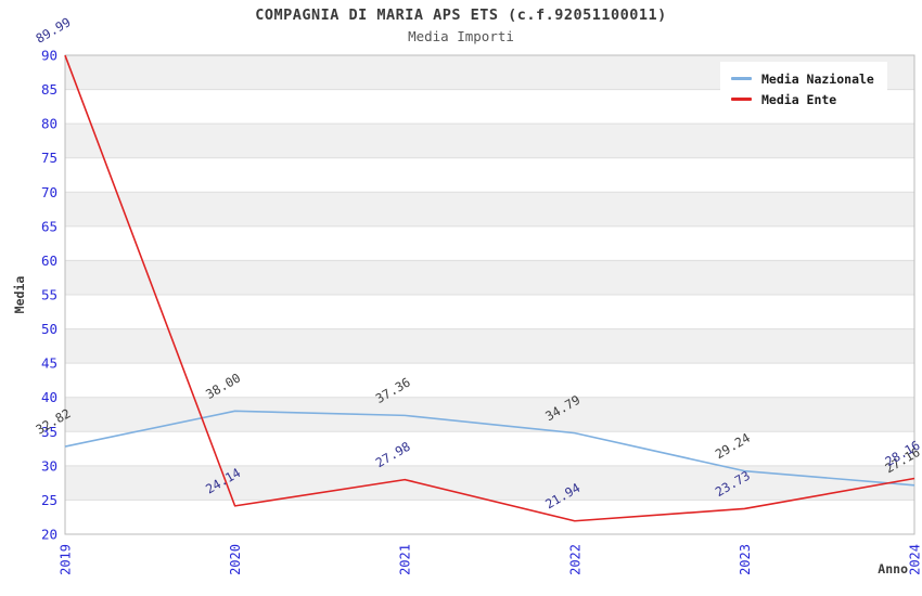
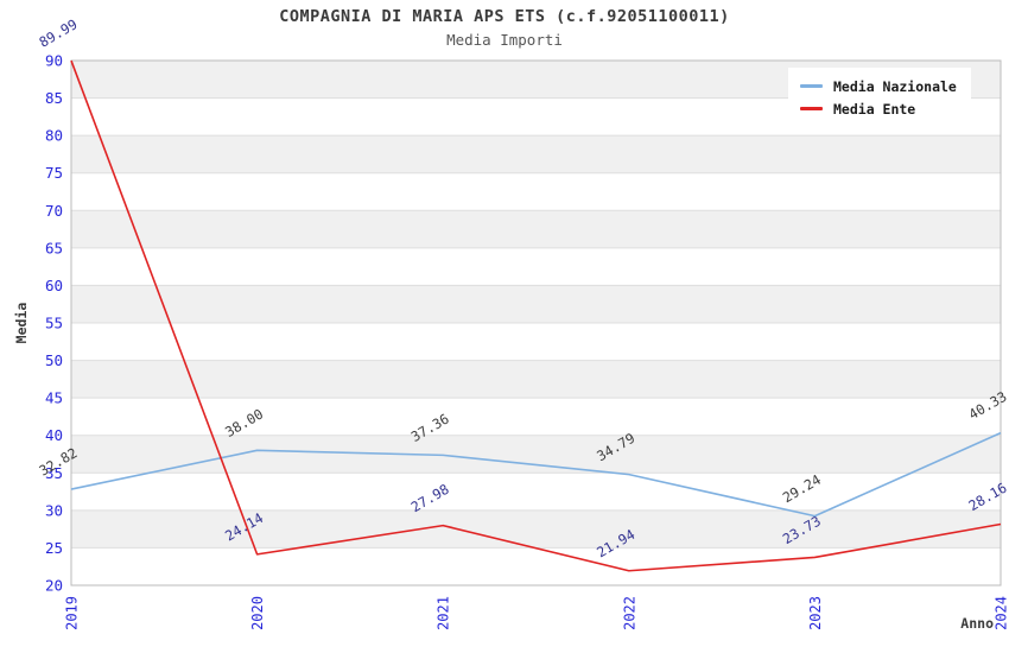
Media Nazionale/2024: 27.16 -> 40.33
